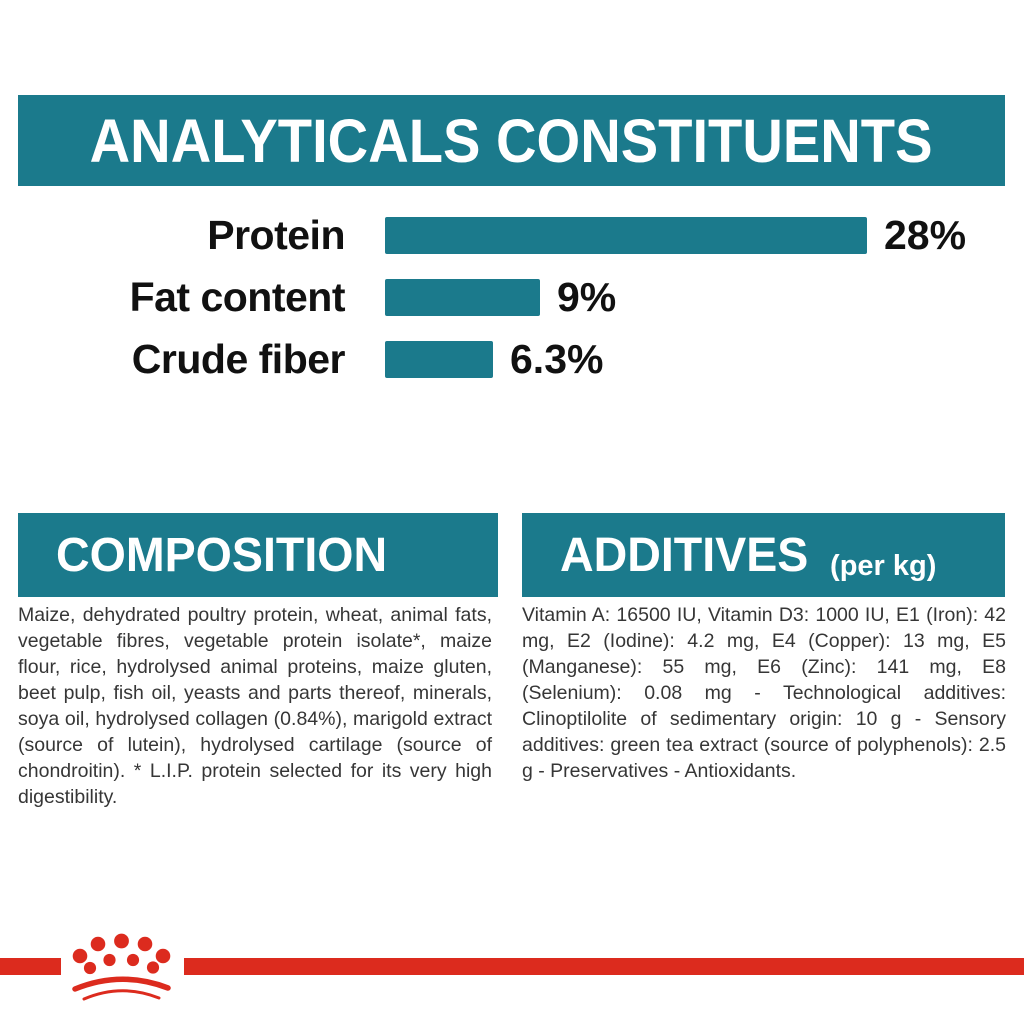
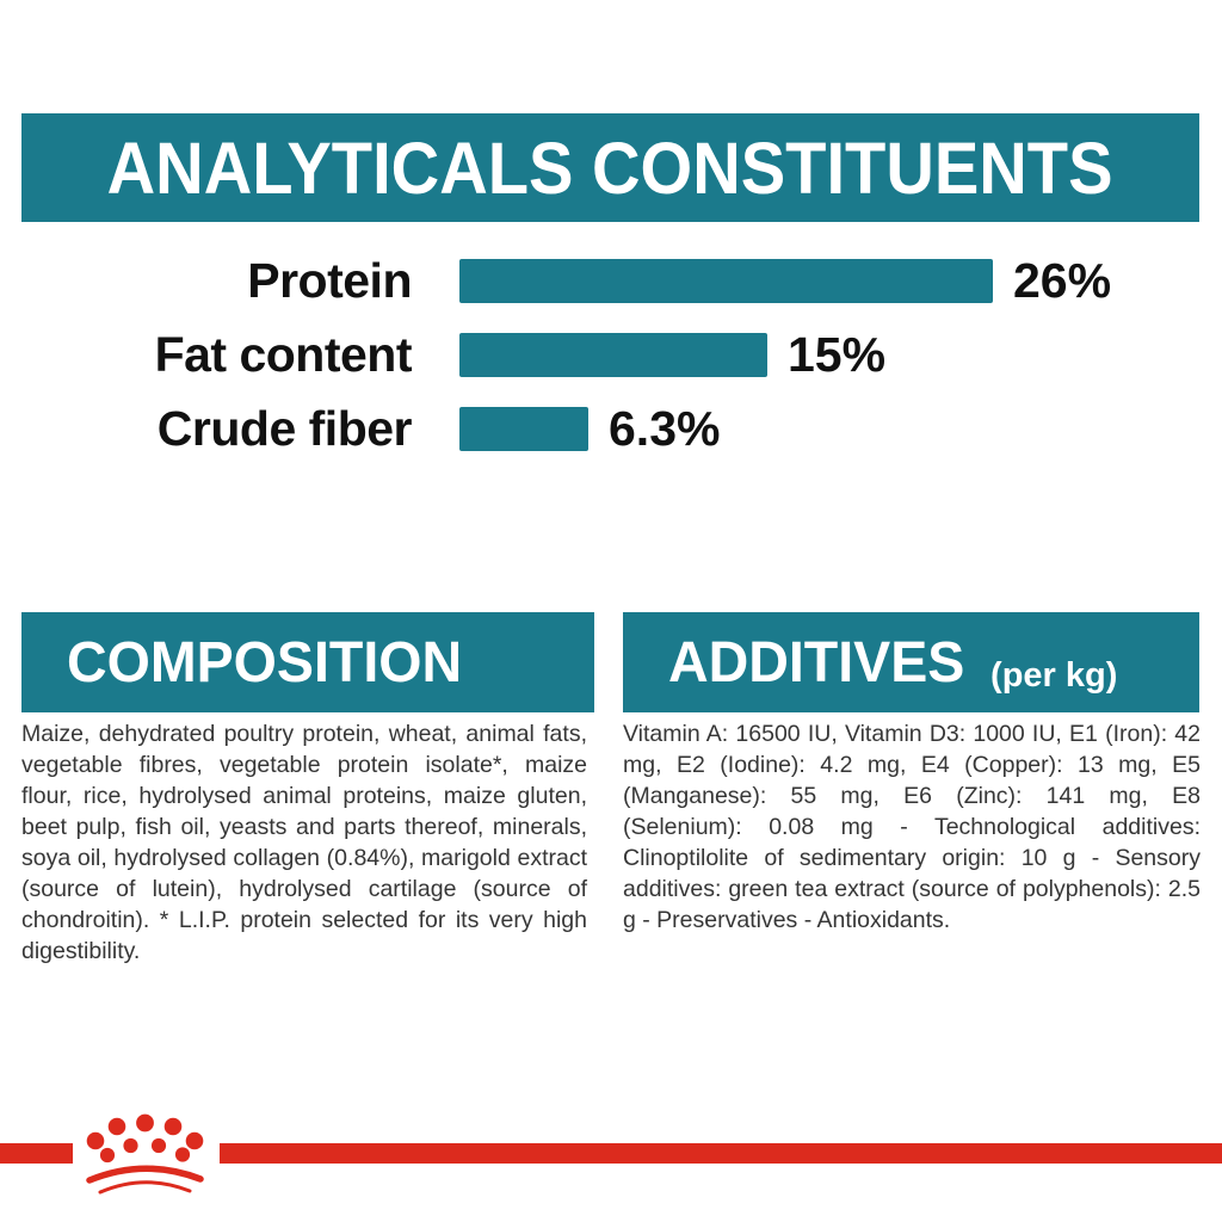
Protein: 28% -> 26%
Fat content: 9% -> 15%
